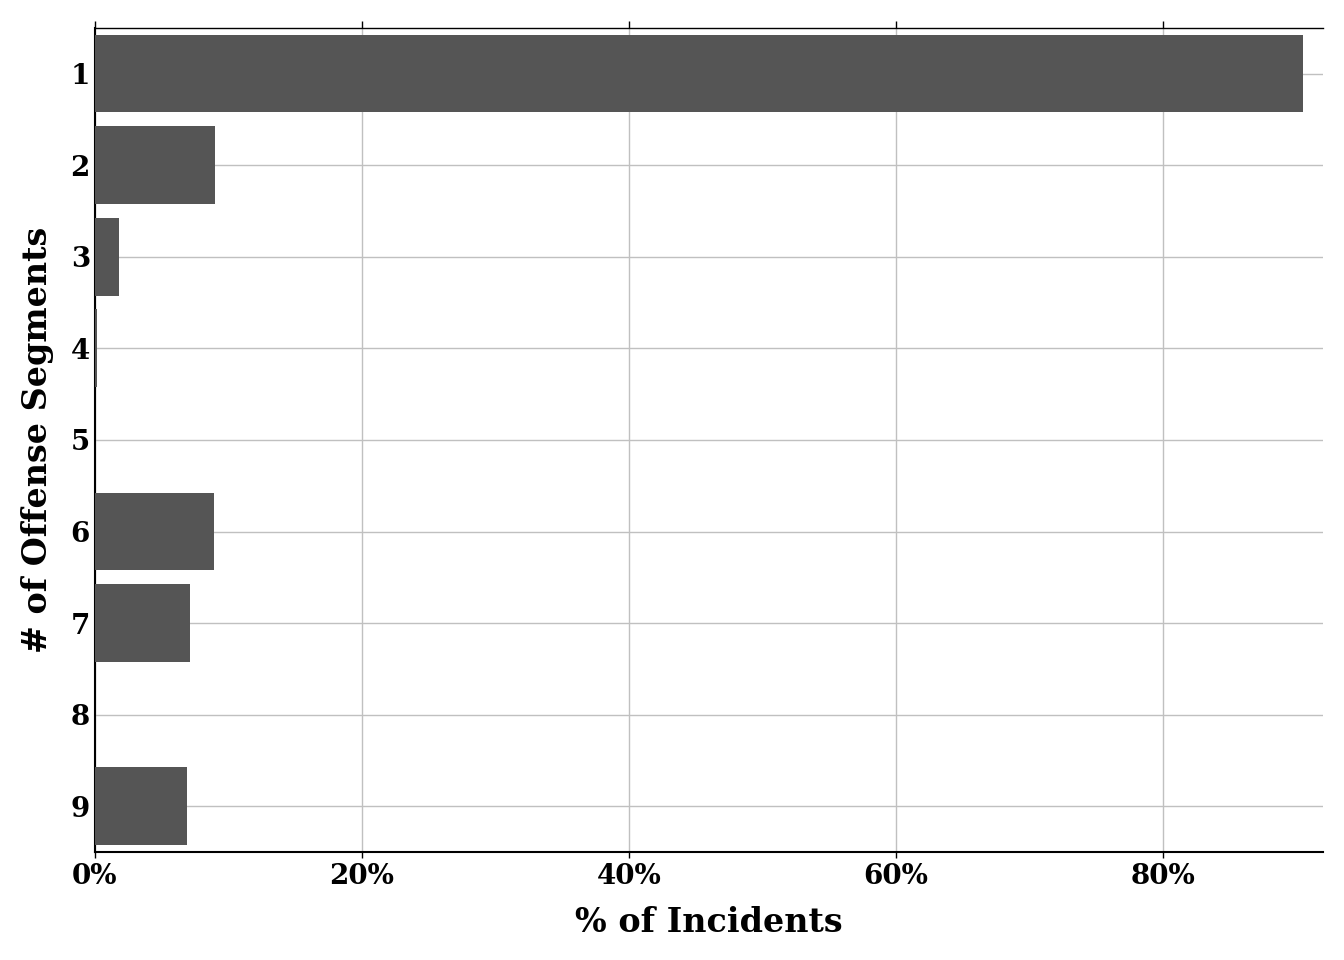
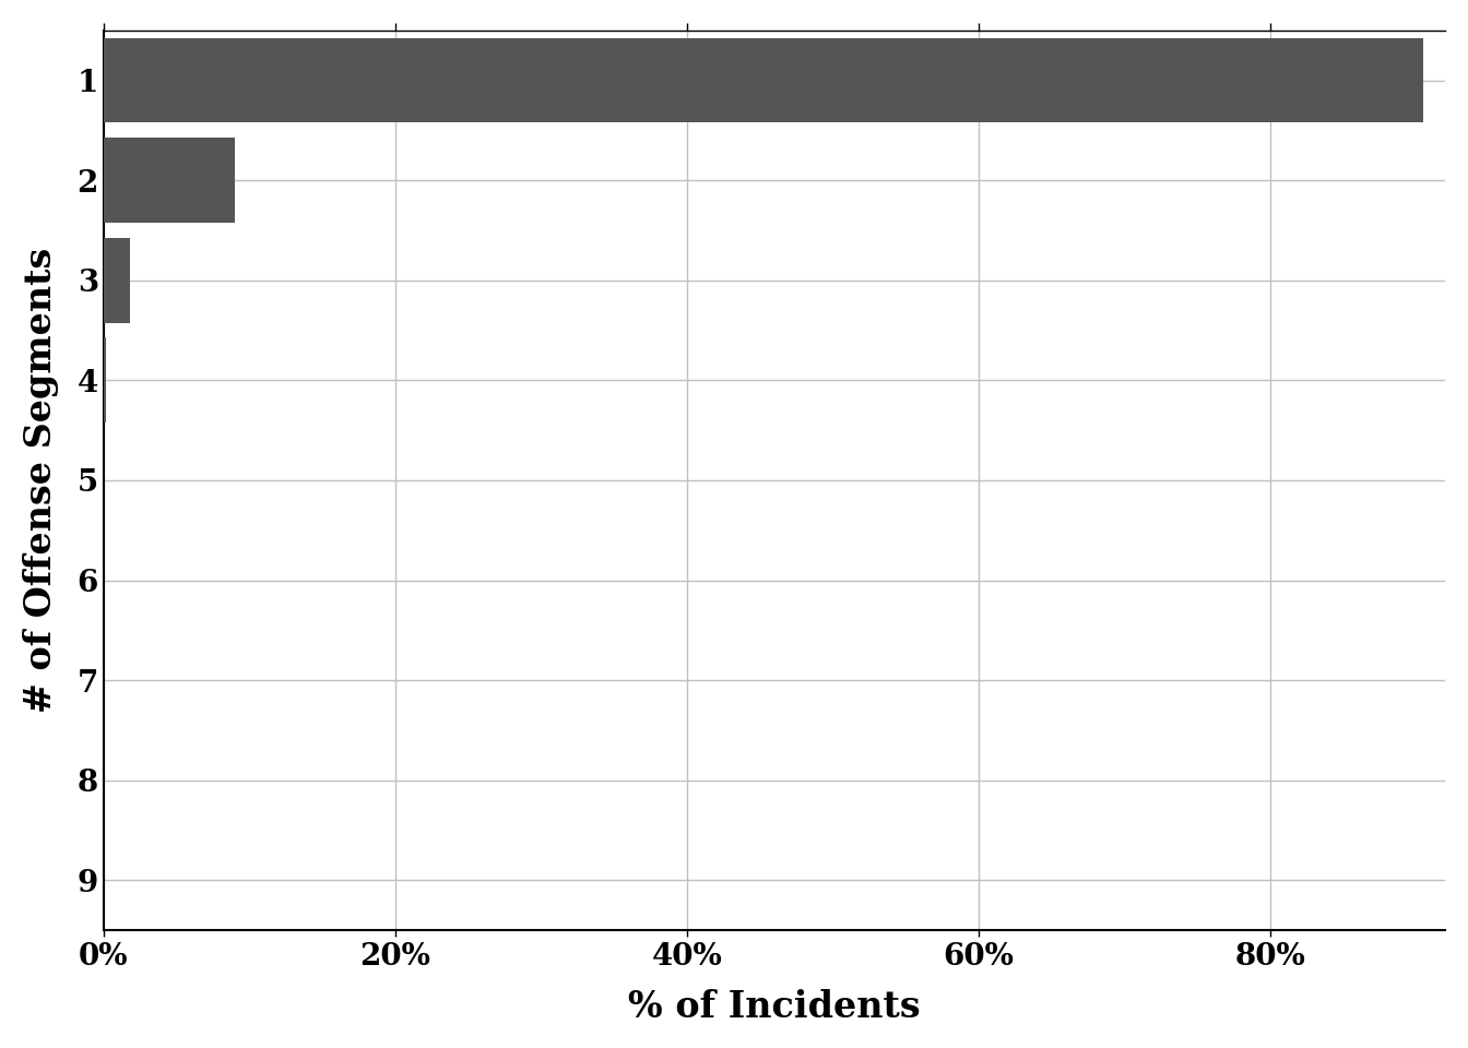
6: 8.9% -> 0.0%
7: 7.1% -> 0.0%
9: 6.9% -> 0.0%
